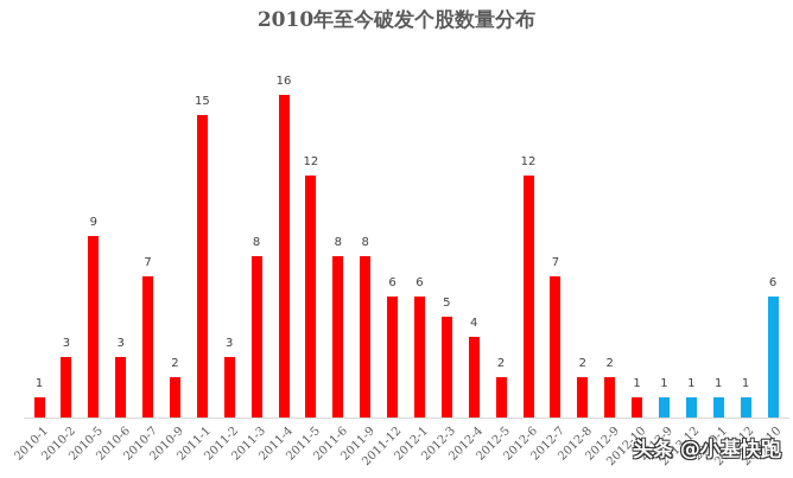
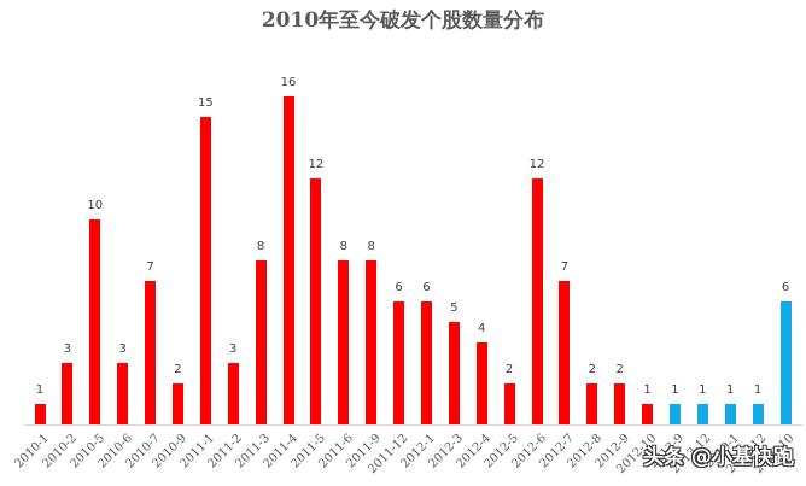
2010-5: 9 -> 10
